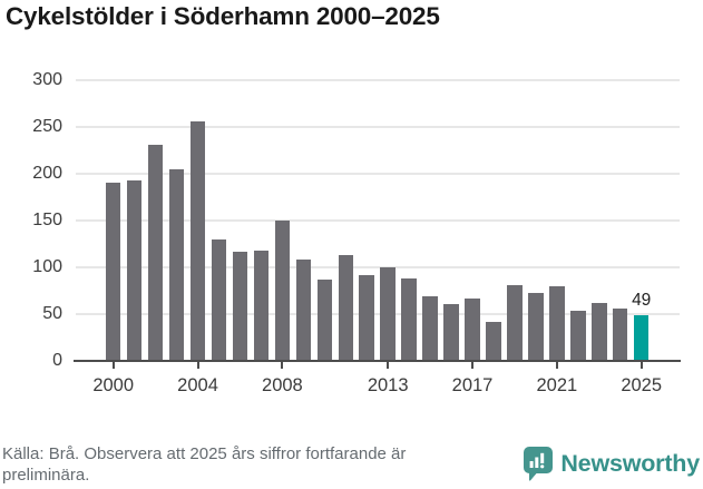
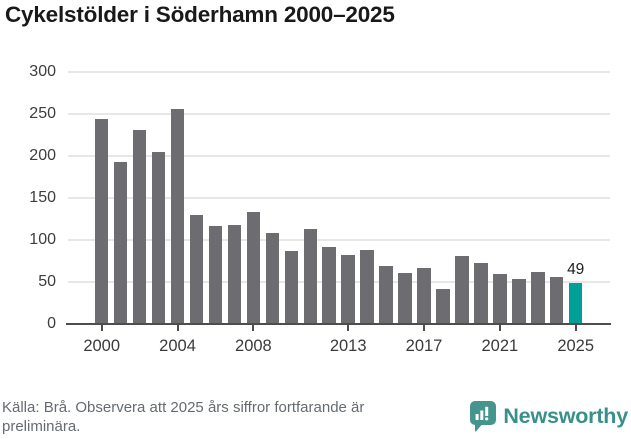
2000: 190 -> 240
2008: 150 -> 130
2013: 100 -> 80
2021: 80 -> 60
